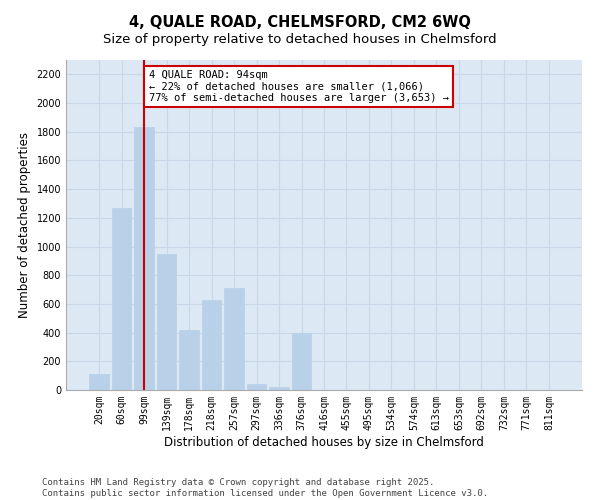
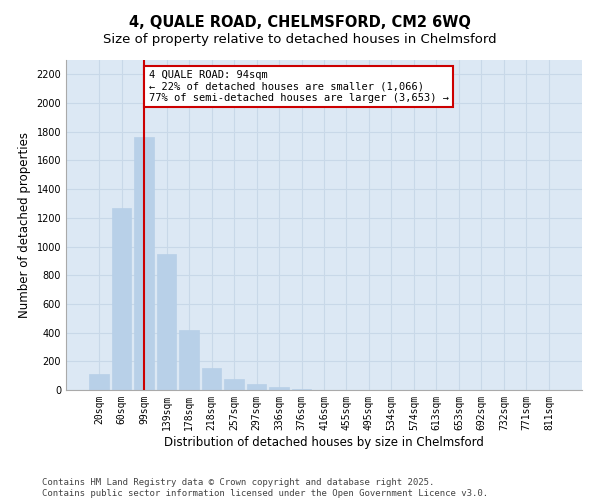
99sqm: 1830 -> 1760
218sqm: 630 -> 160
257sqm: 710 -> 80
376sqm: 400 -> 0
